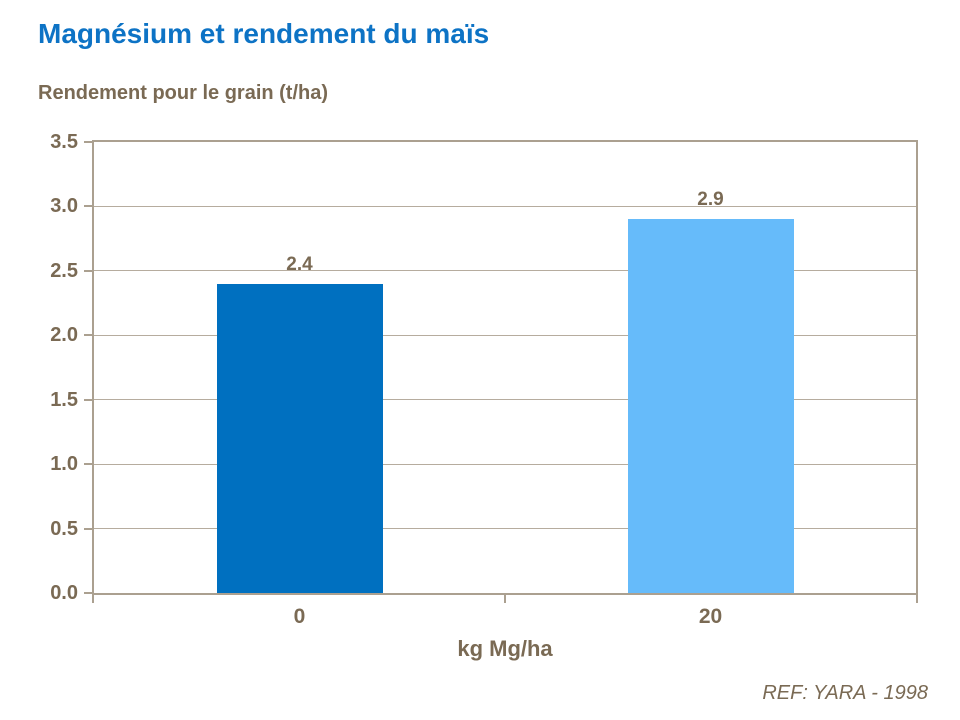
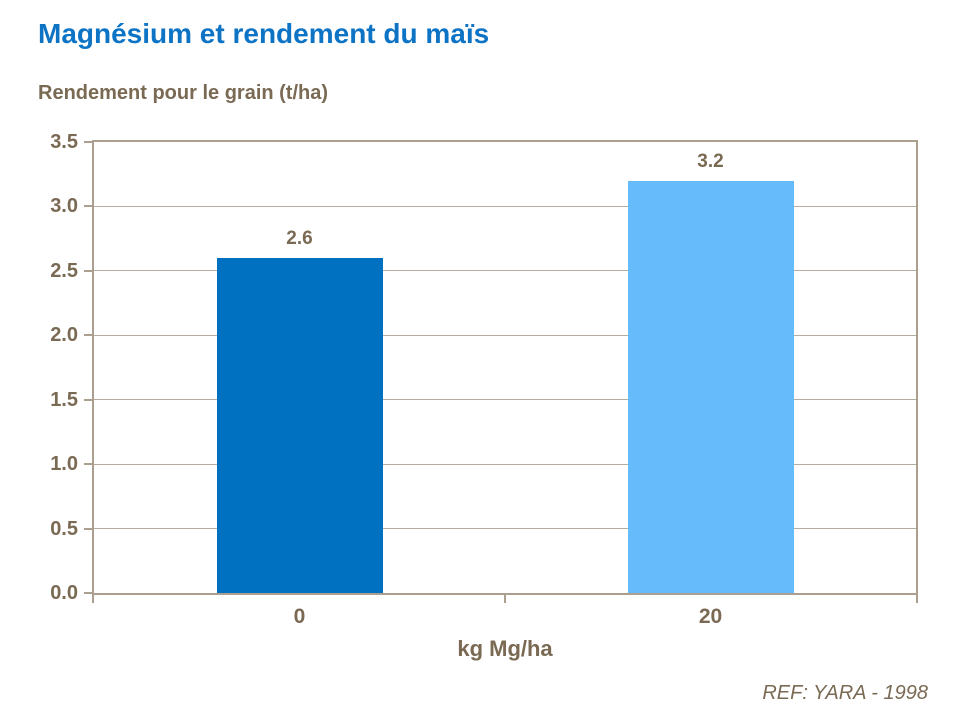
0: 2.4 -> 2.6
20: 2.9 -> 3.2
